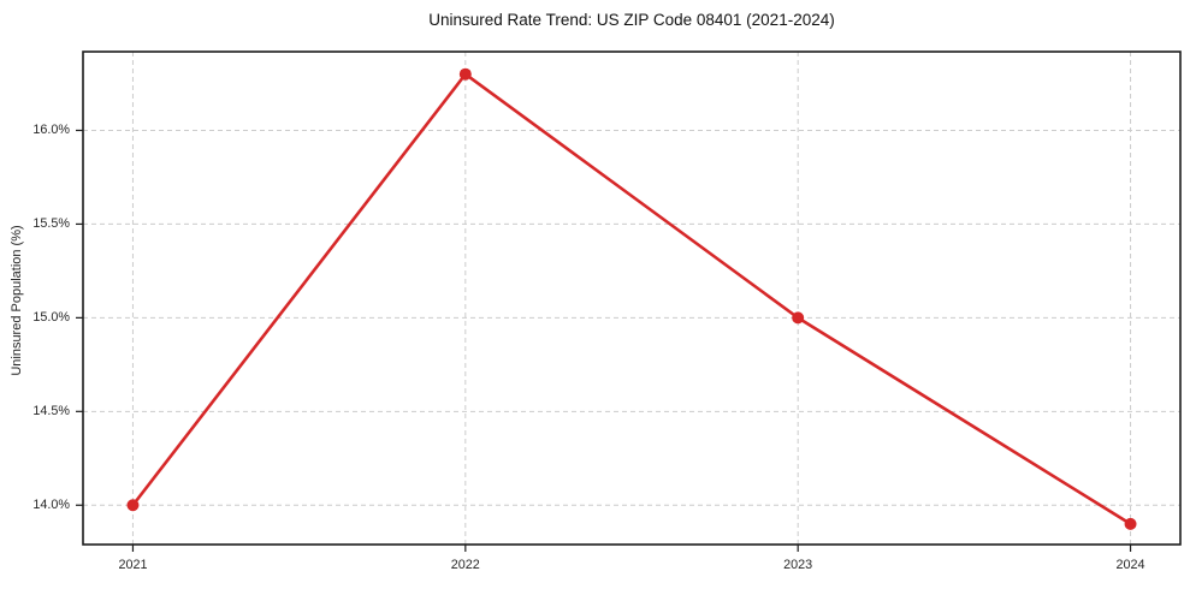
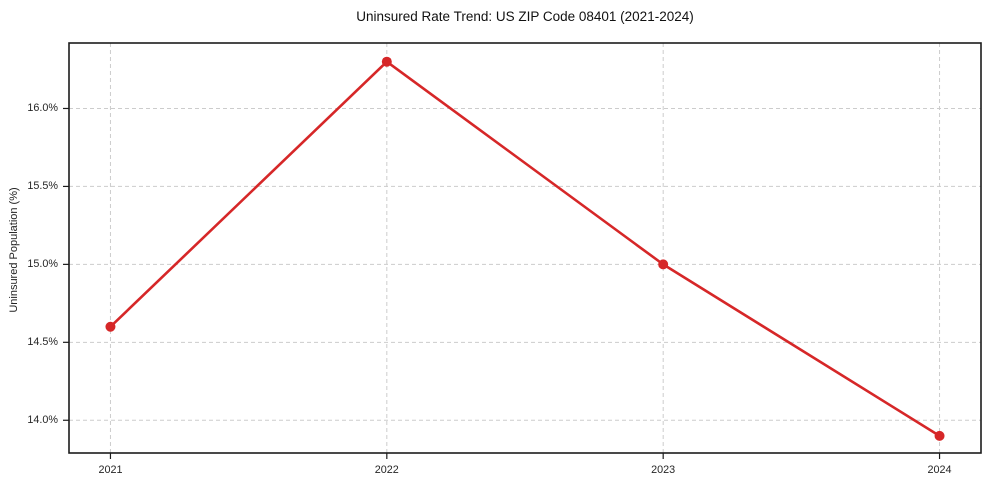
2021: 14.0% -> 14.6%
